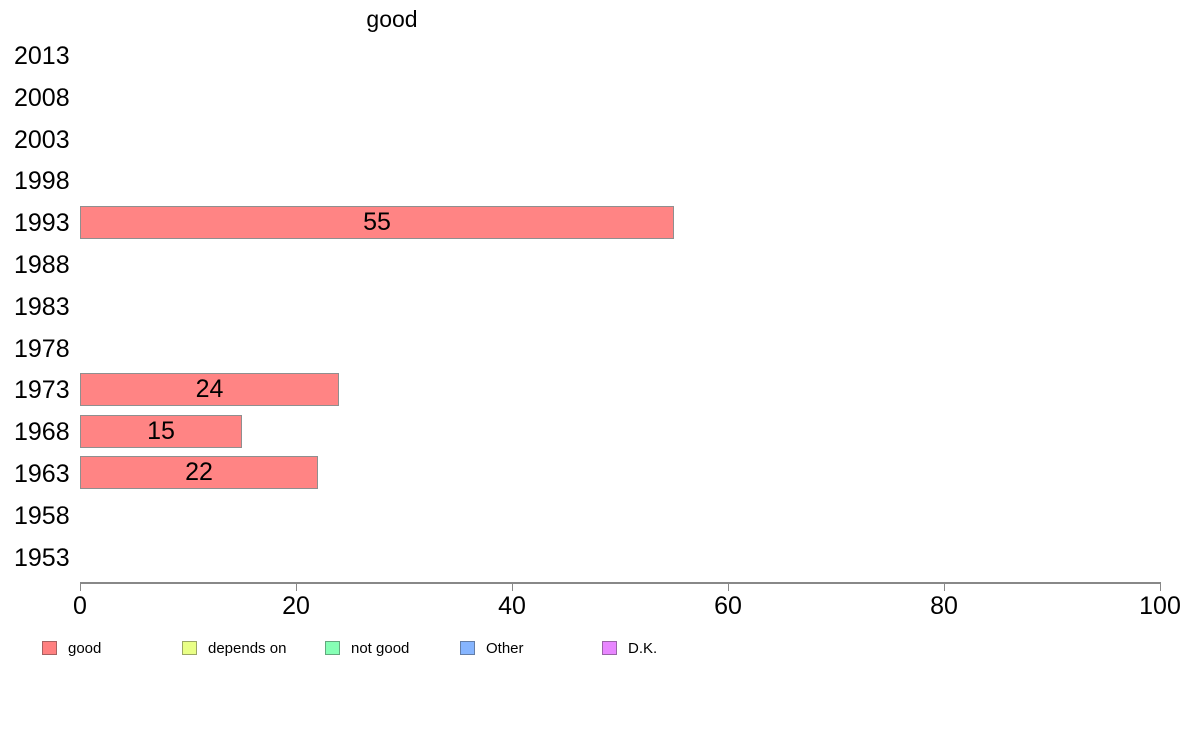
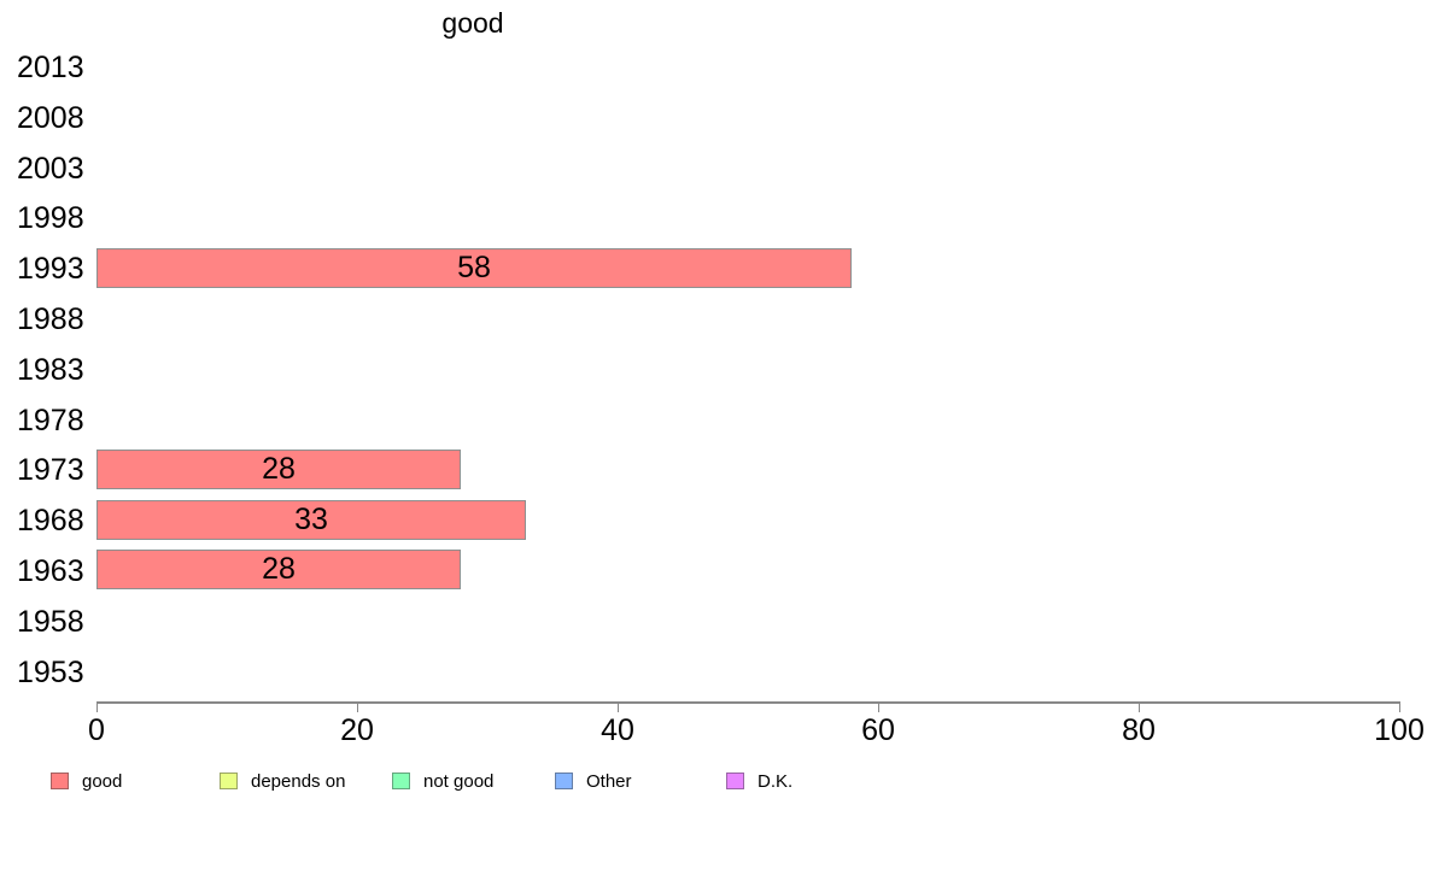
1993: 55 -> 58
1973: 24 -> 28
1968: 15 -> 33
1963: 22 -> 28
